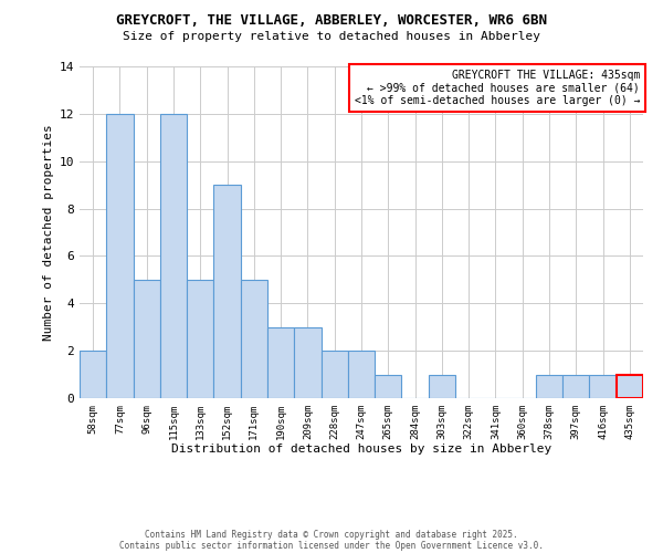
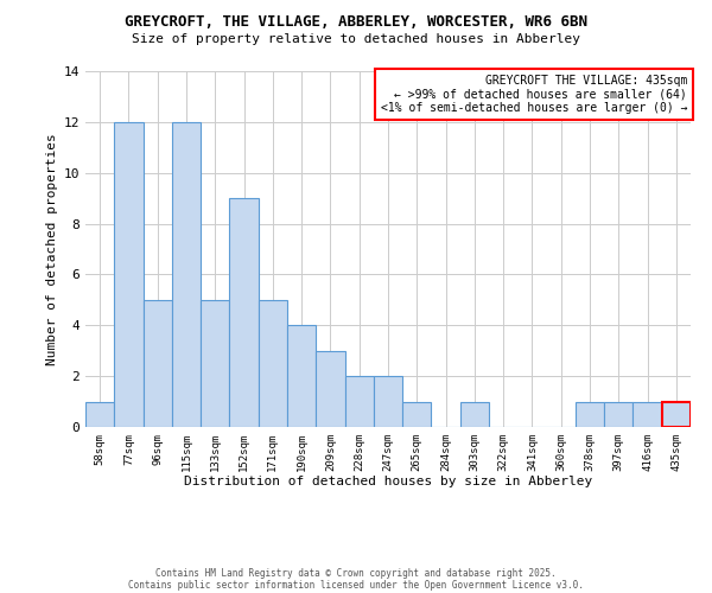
58sqm: 2 -> 1
190sqm: 3 -> 4
